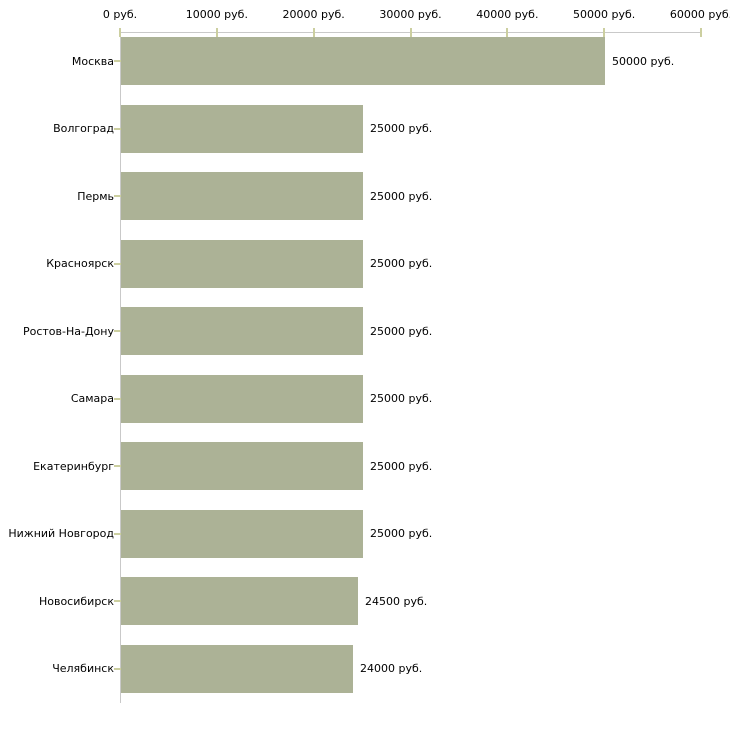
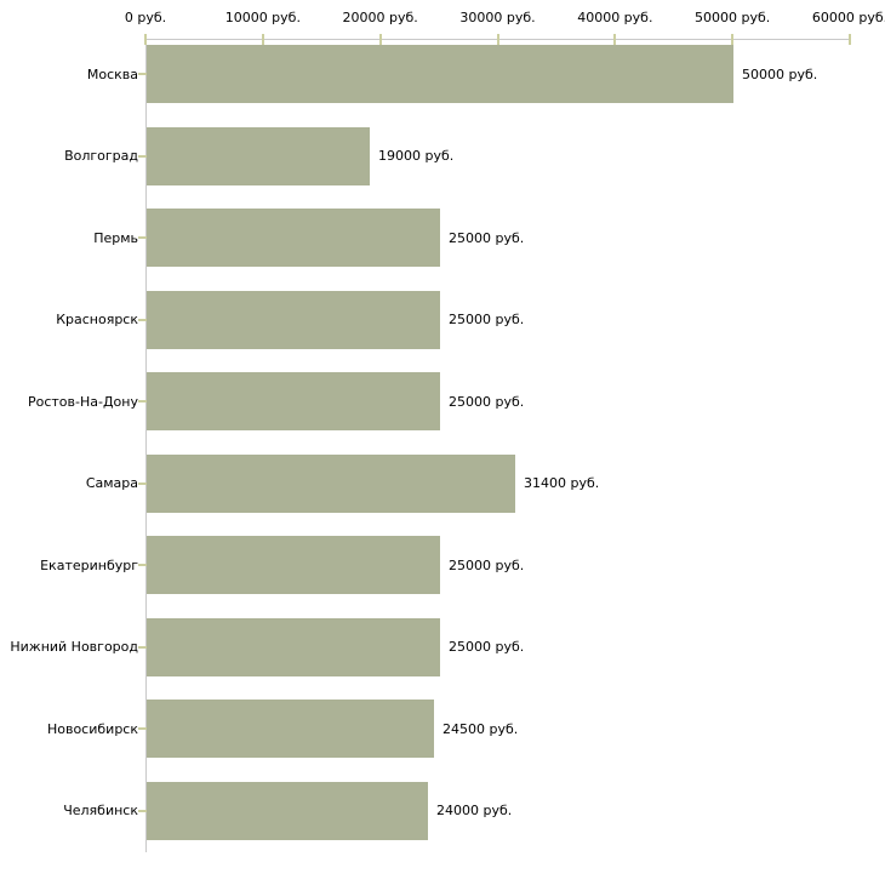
Волгоград: 25000 -> 19000
Самара: 25000 -> 31400
